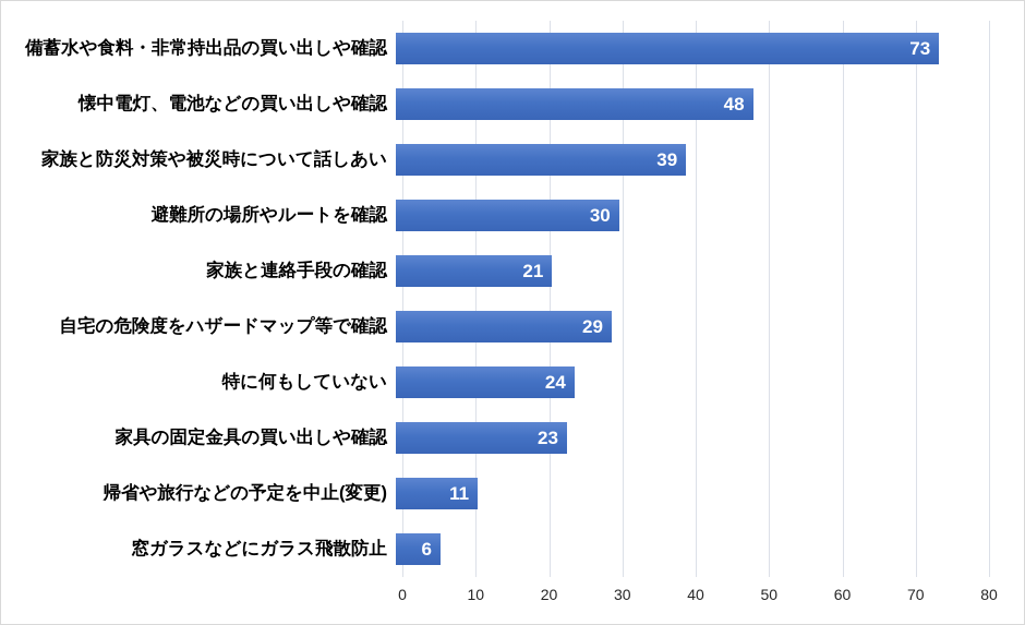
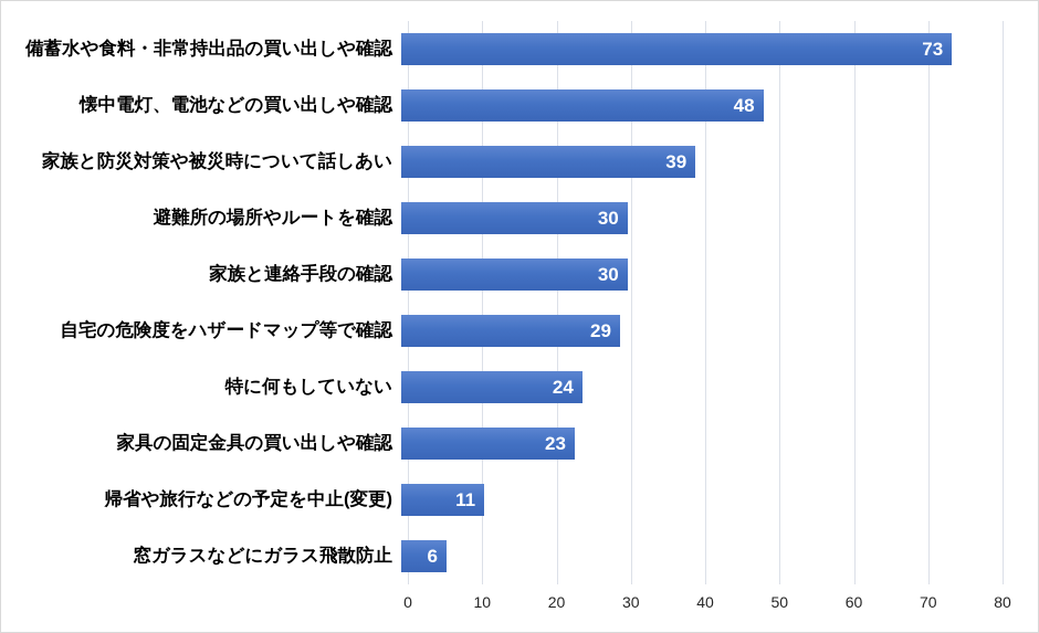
家族と連絡手段の確認: 21 -> 30
